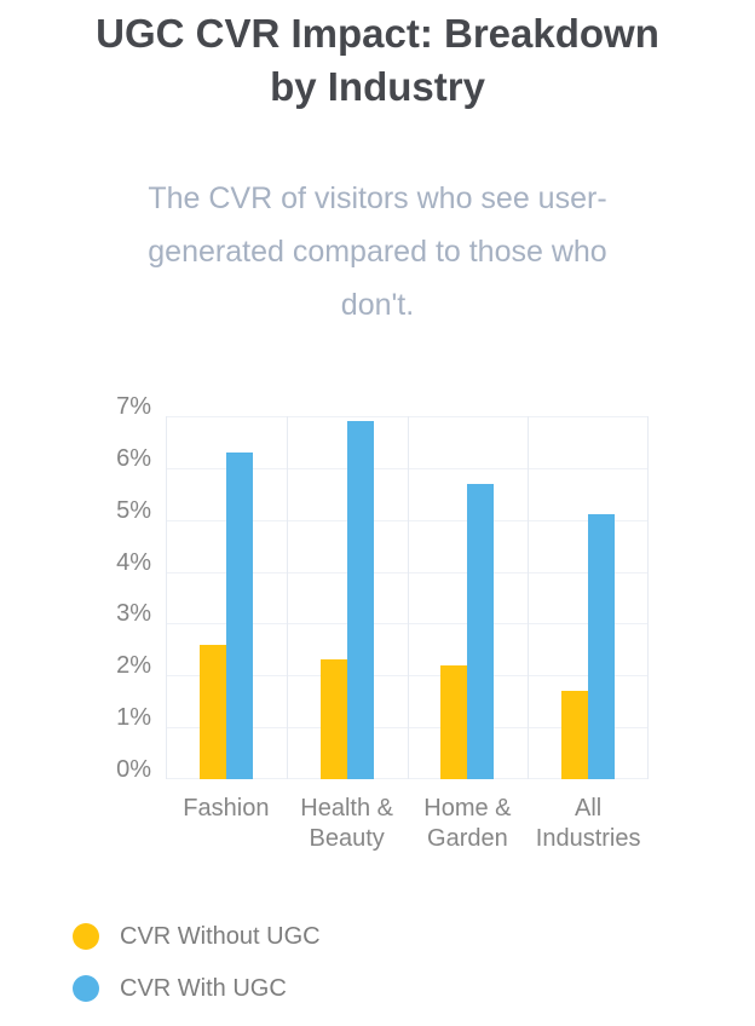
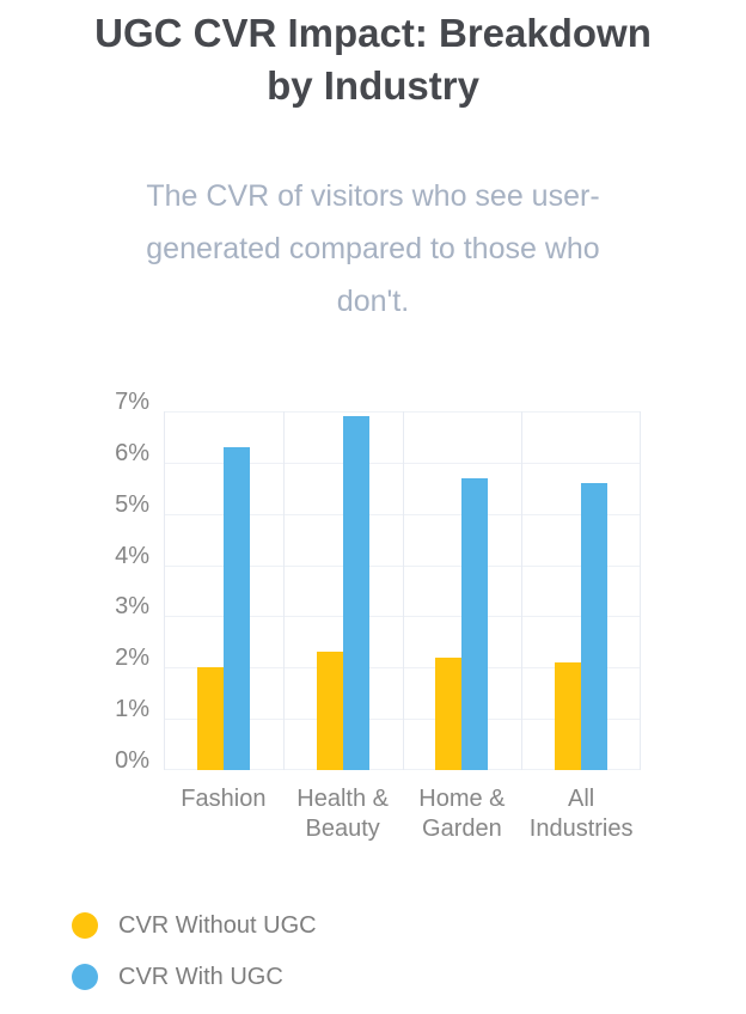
CVR Without UGC/Fashion: 2.6% -> 2.0%
CVR Without UGC/All Industries: 1.7% -> 2.1%
CVR With UGC/All Industries: 5.1% -> 5.6%
